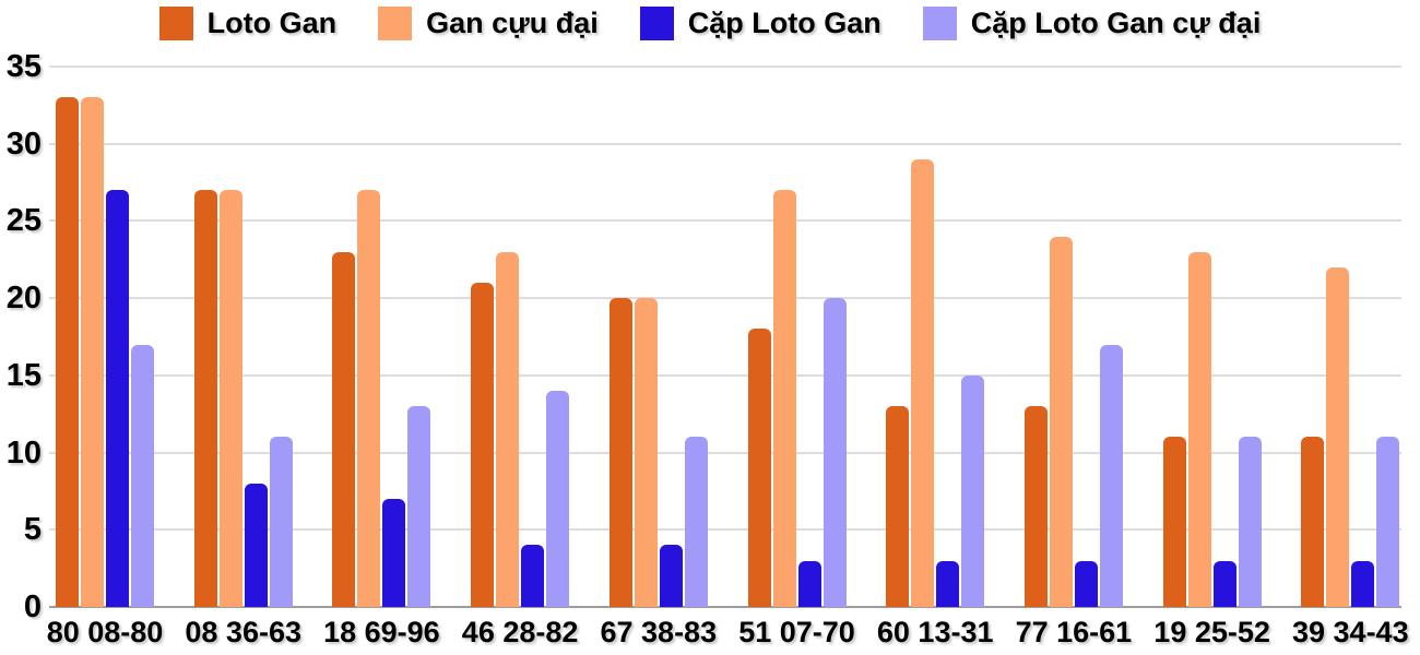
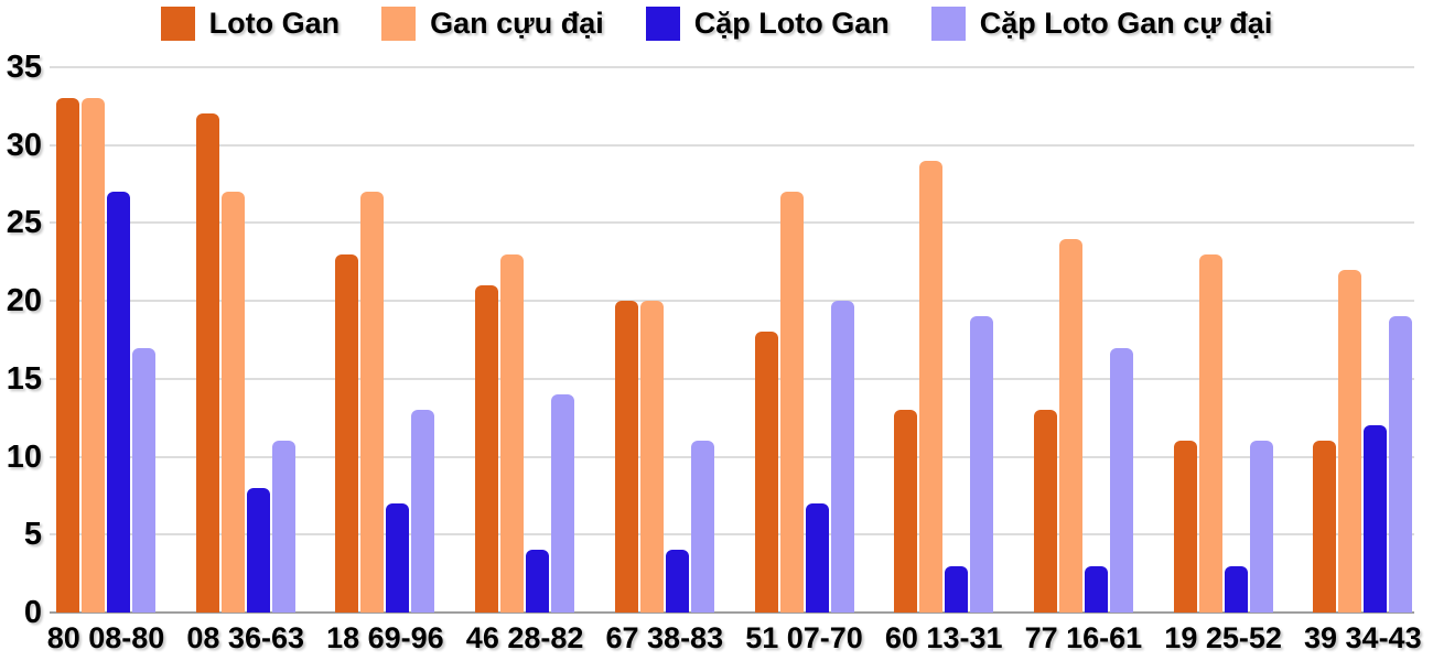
Loto Gan/08 36-63: 27 -> 32
Cặp Loto Gan/51 07-70: 3 -> 7
Cặp Loto Gan cự đại/60 13-31: 15 -> 19
Cặp Loto Gan/39 34-43: 3 -> 12
Cặp Loto Gan cự đại/39 34-43: 11 -> 19
